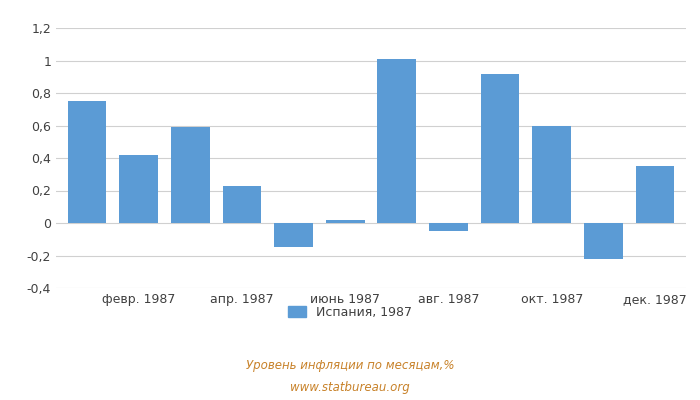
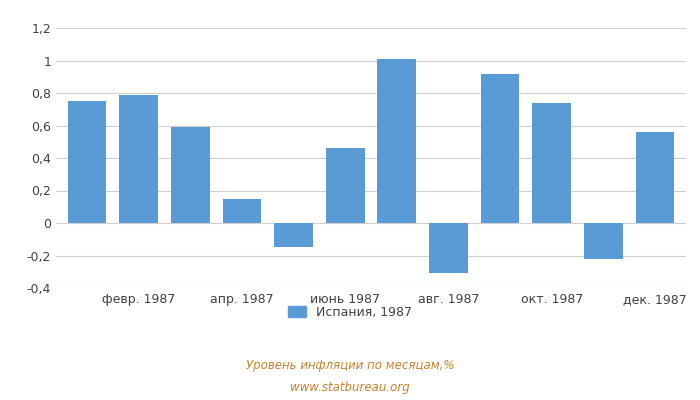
февр. 1987: 0,42 -> 0,79
апр. 1987: 0,23 -> 0,15
июнь 1987: 0,02 -> 0,46
авг. 1987: -0,05 -> -0,31
окт. 1987: 0,60 -> 0,74
дек. 1987: 0,35 -> 0,56
